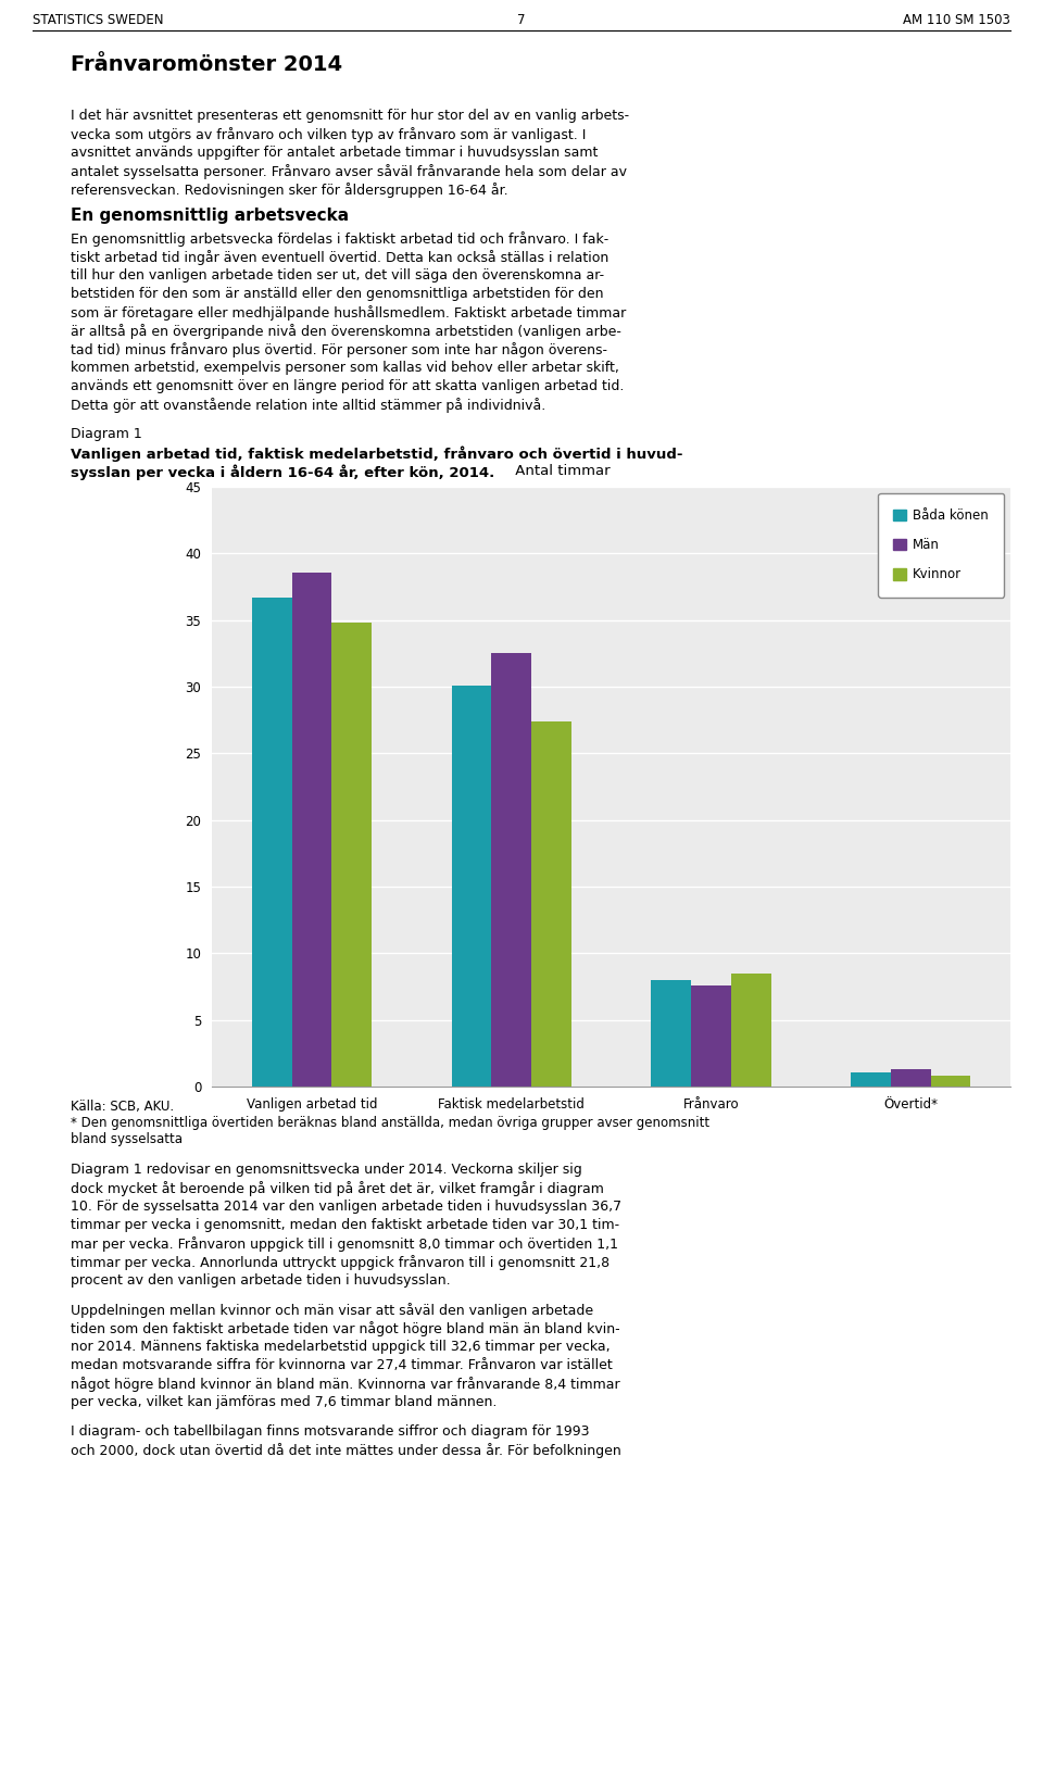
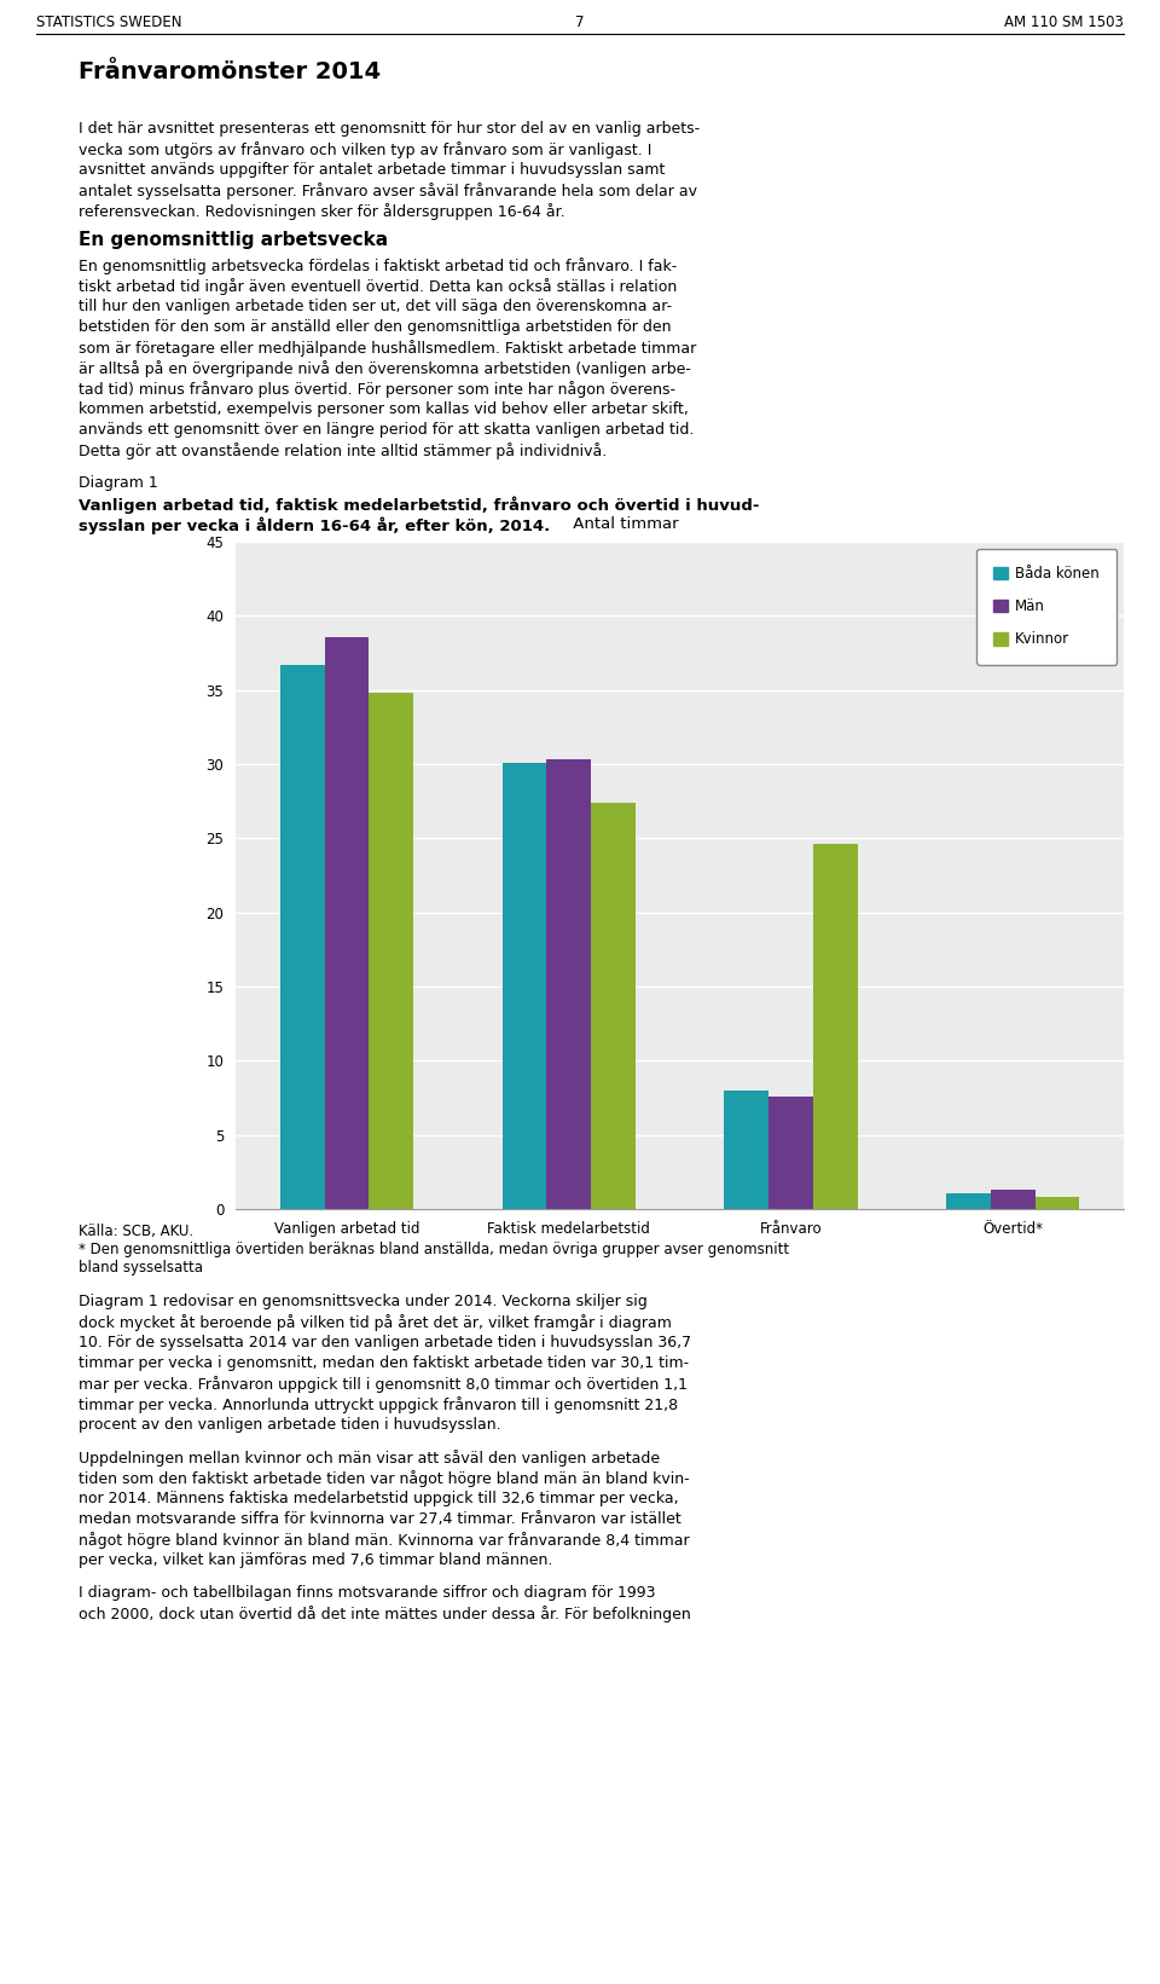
Män/Faktisk medelarbetstid: 32.5 -> 30.3
Kvinnor/Frånvaro: 8.5 -> 24.6
